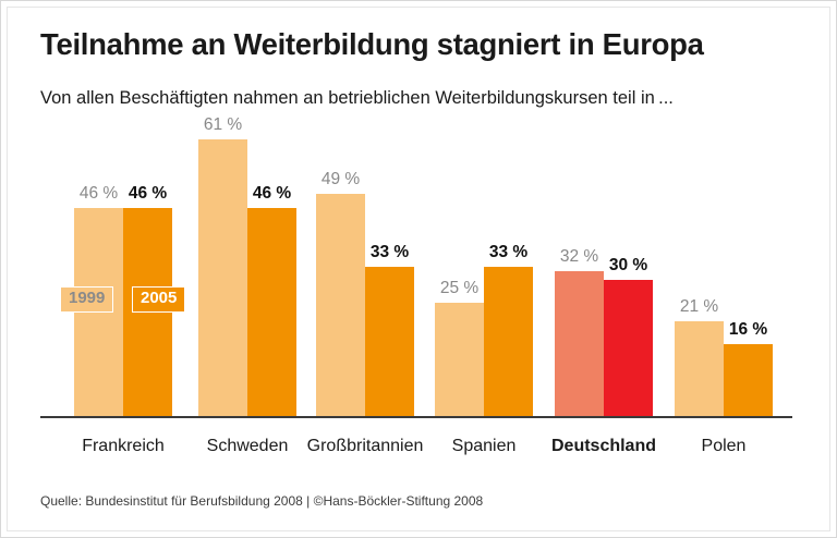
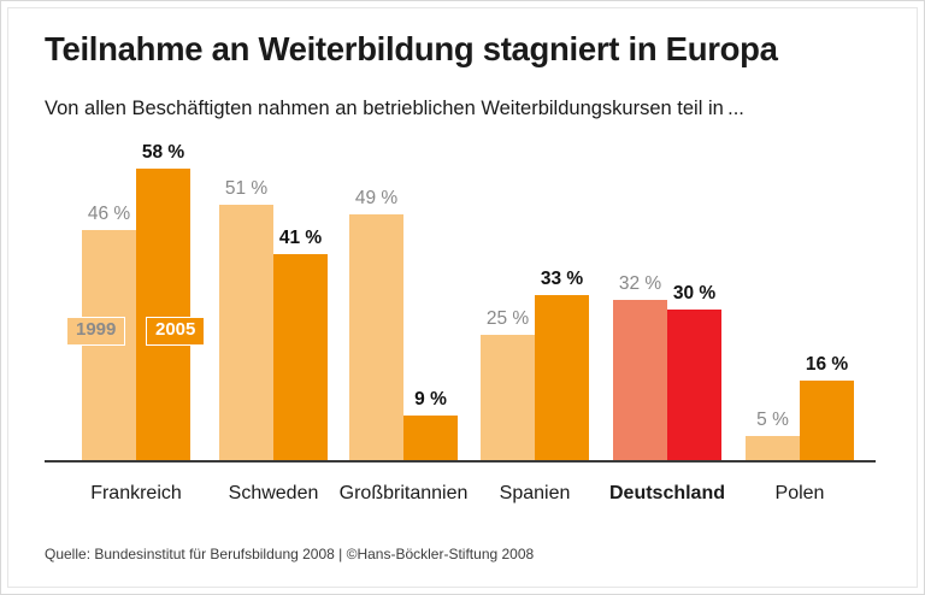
2005/Frankreich: 46 -> 58
1999/Schweden: 61 -> 51
2005/Schweden: 46 -> 41
2005/Großbritannien: 33 -> 9
1999/Polen: 21 -> 5
